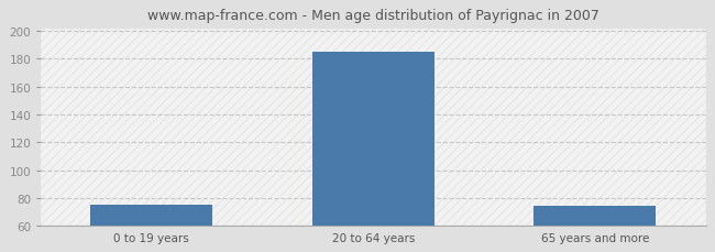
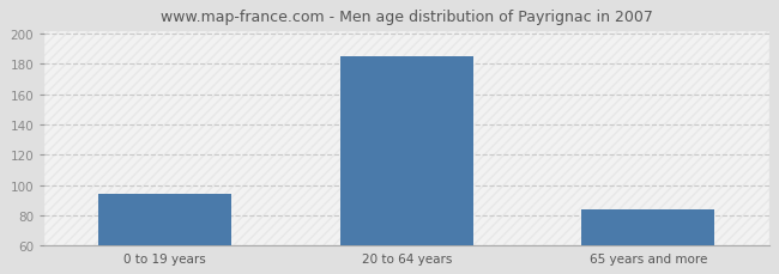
0 to 19 years: 75 -> 94
65 years and more: 74 -> 84
